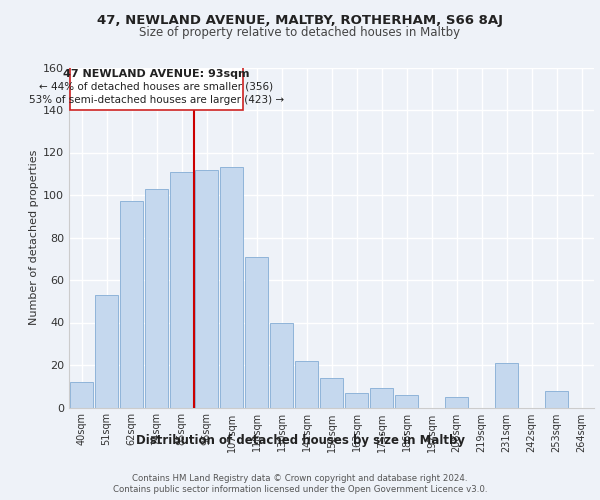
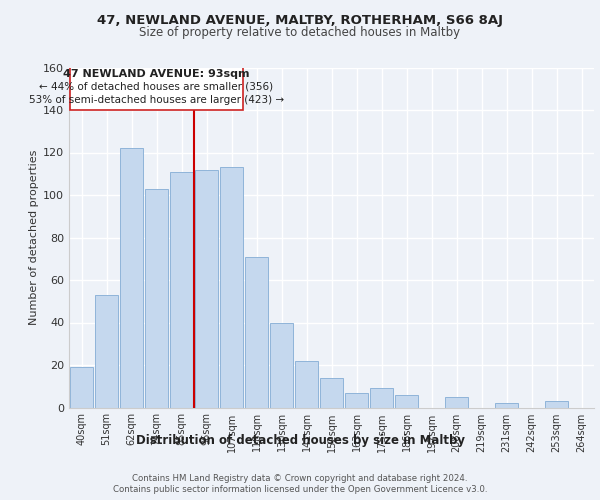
40sqm: 12 -> 19
62sqm: 97 -> 122
231sqm: 21 -> 2
253sqm: 8 -> 3
